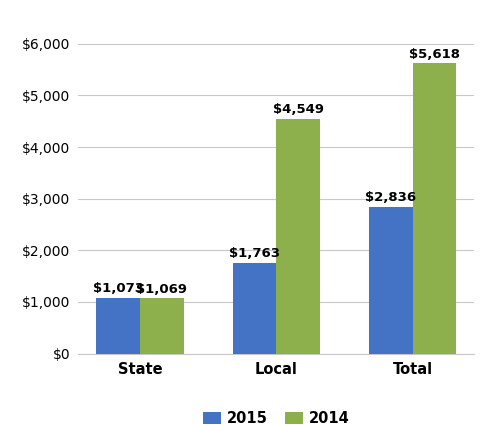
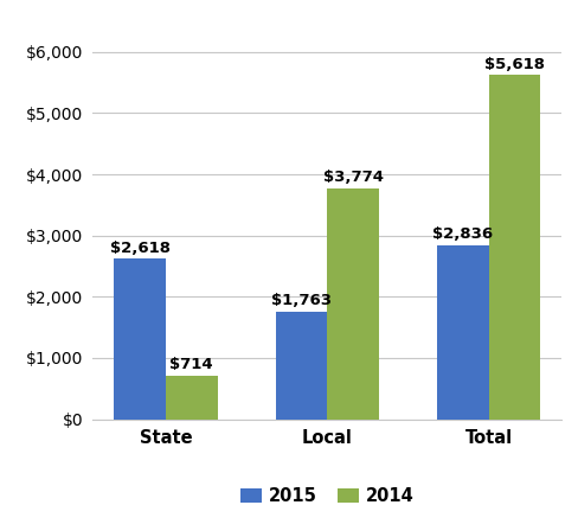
2015/State: $1,073 -> $2,618
2014/State: $1,069 -> $714
2014/Local: $4,549 -> $3,774
